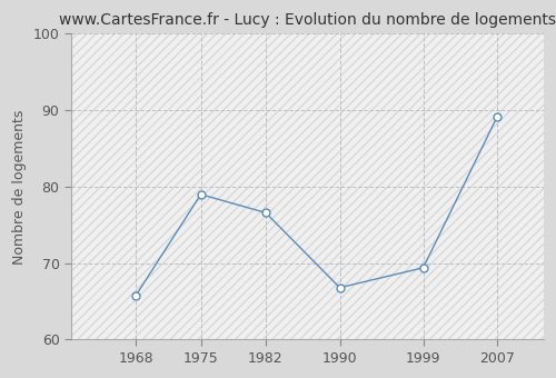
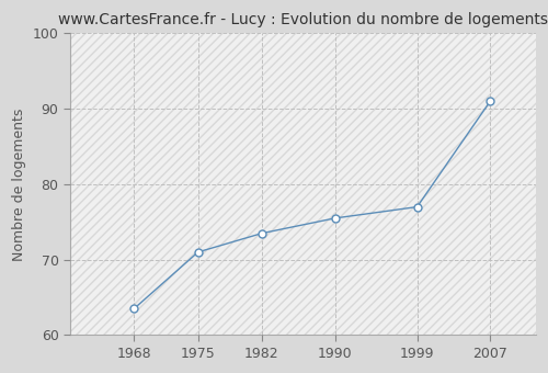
1968: 65.8 -> 63.5
1975: 79.0 -> 71.0
1982: 76.6 -> 73.5
1990: 66.8 -> 75.5
1999: 69.4 -> 77.0
2007: 89.2 -> 91.0
